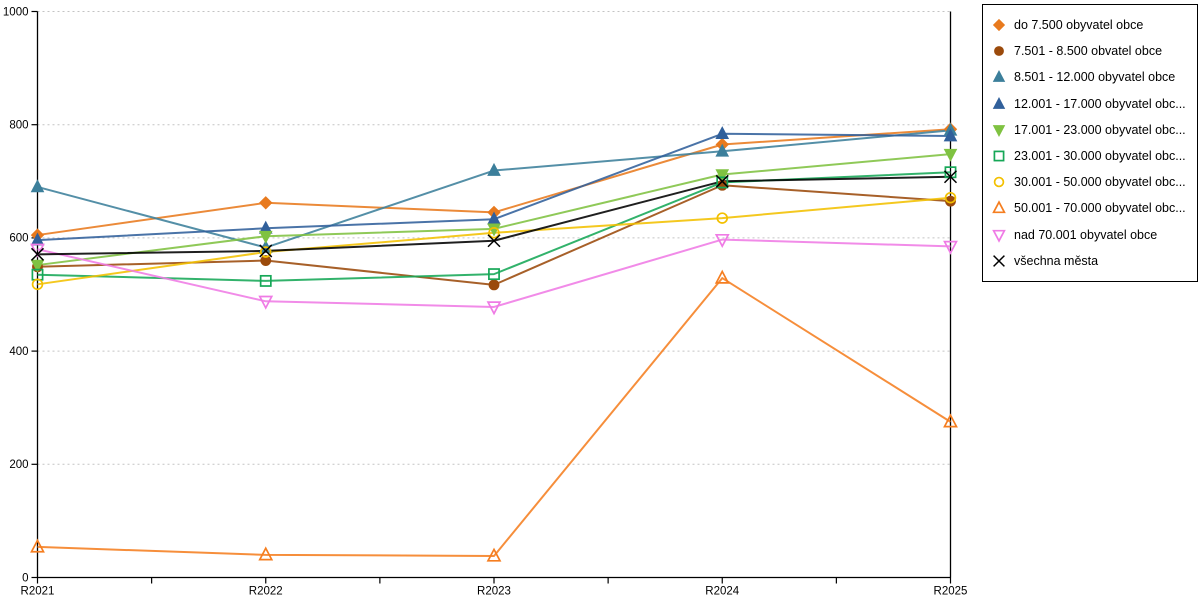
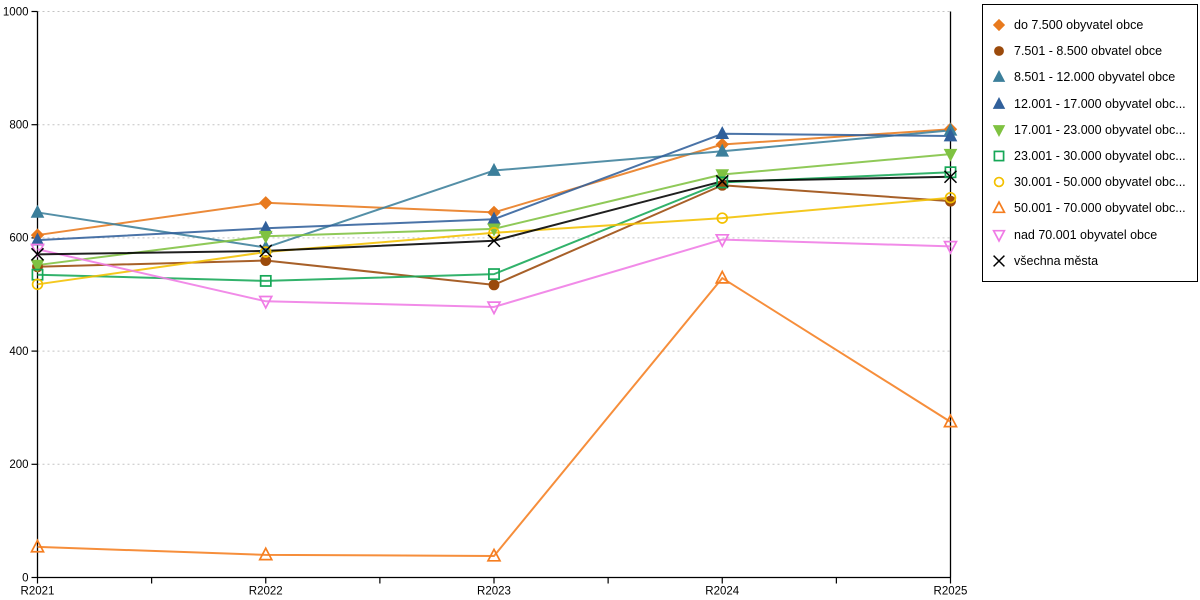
8.501 - 12.000 obyvatel obce/R2021: 690 -> 640
